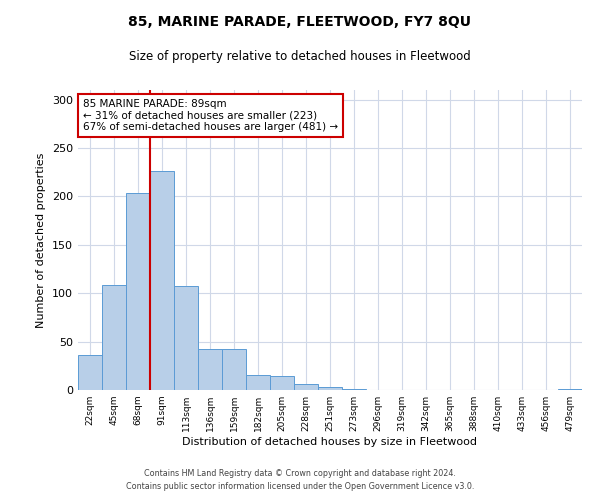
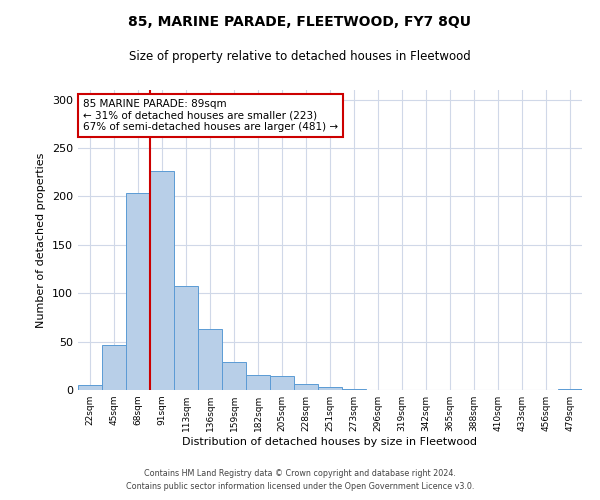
22sqm: 36 -> 5
45sqm: 108 -> 46
136sqm: 42 -> 63
159sqm: 42 -> 29
